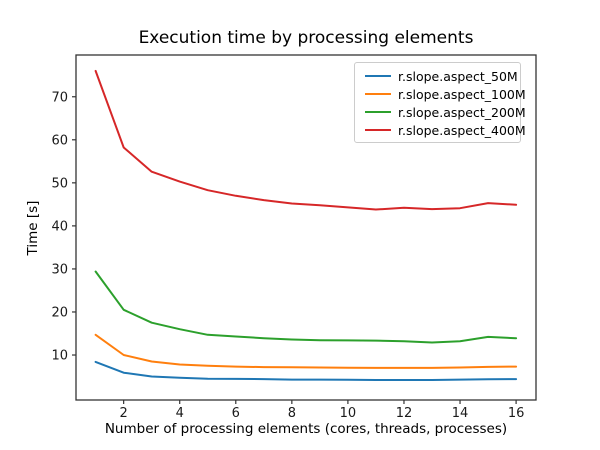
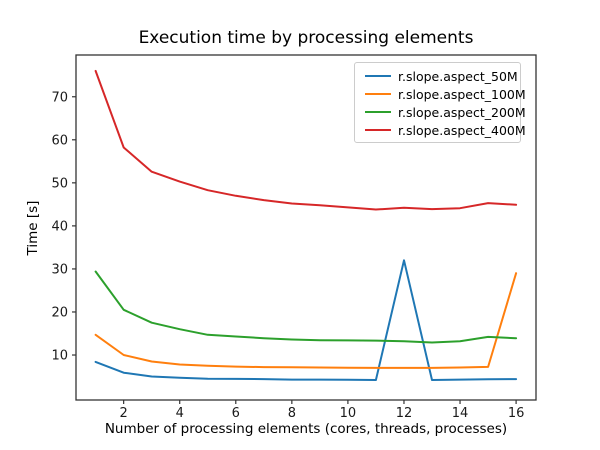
r.slope.aspect_50M/12: 4 -> 32
r.slope.aspect_100M/16: 7 -> 29
